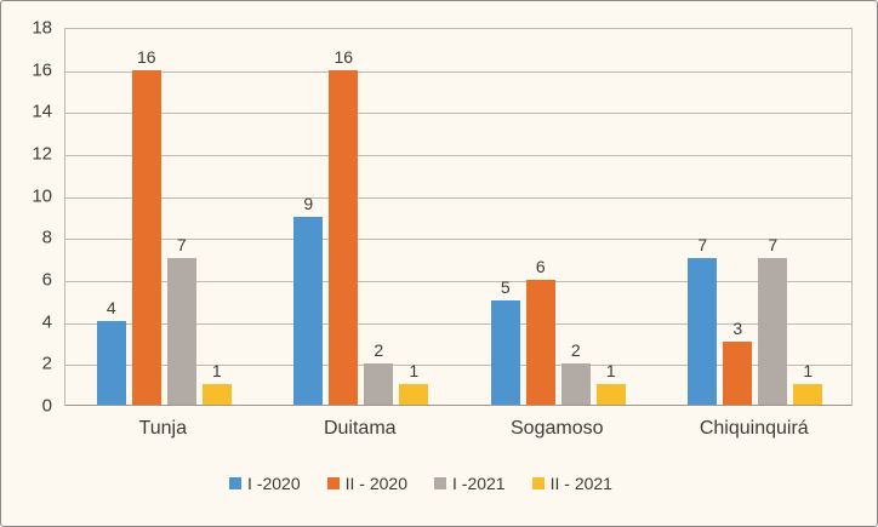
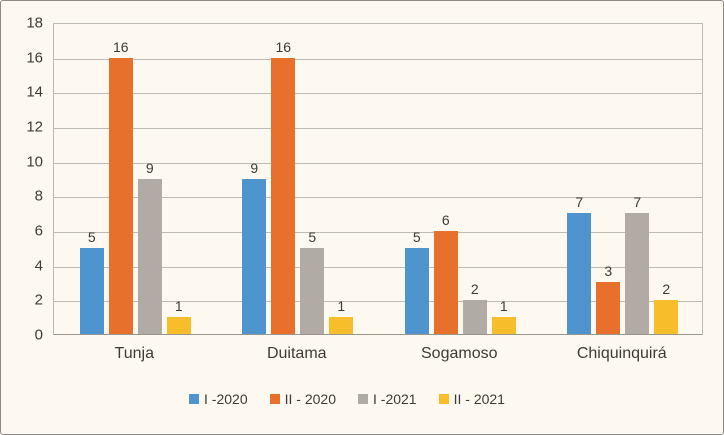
I -2020/Tunja: 4 -> 5
I -2021/Tunja: 7 -> 9
I -2021/Duitama: 2 -> 5
II - 2021/Chiquinquirá: 1 -> 2
